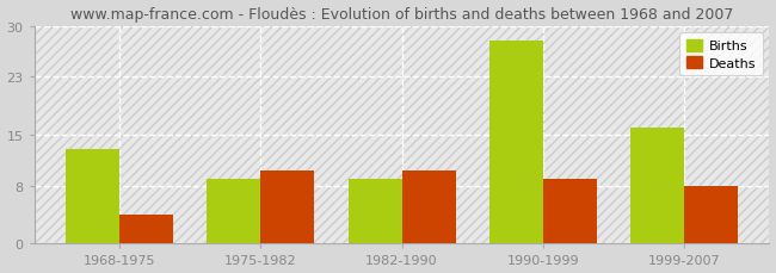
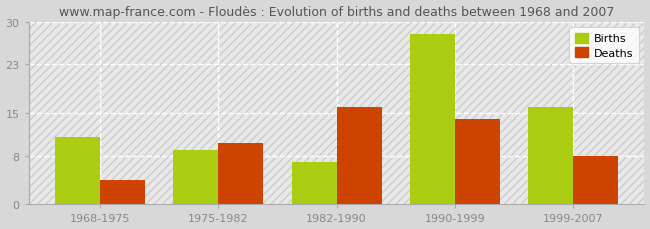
Births/1968-1975: 13 -> 11
Births/1982-1990: 9 -> 7
Deaths/1982-1990: 10 -> 16
Deaths/1990-1999: 9 -> 14
